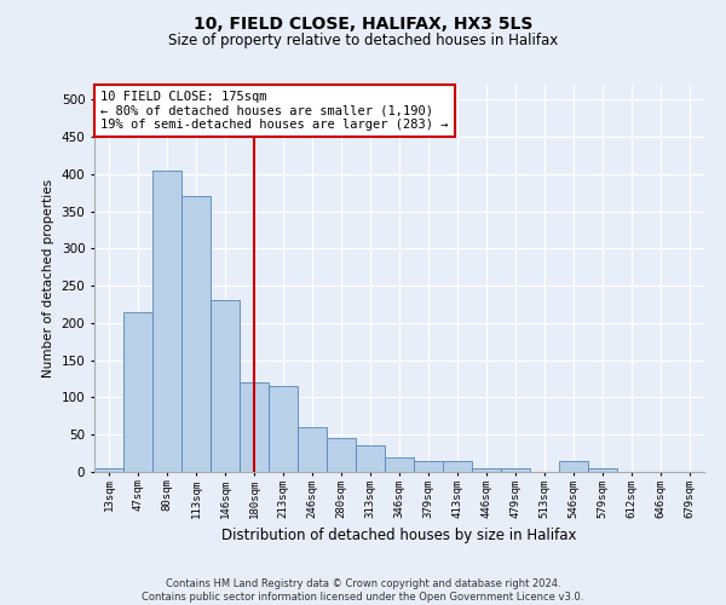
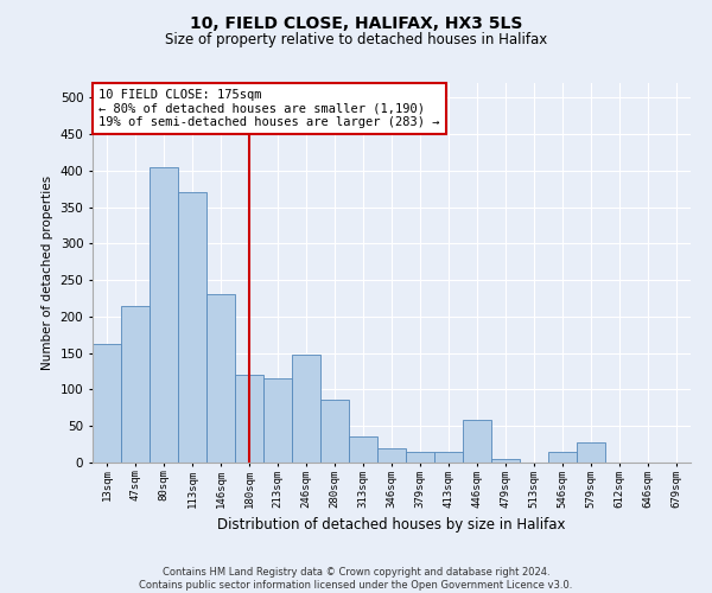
13sqm: 5 -> 162
246sqm: 60 -> 148
280sqm: 45 -> 86
446sqm: 5 -> 58
579sqm: 5 -> 28
